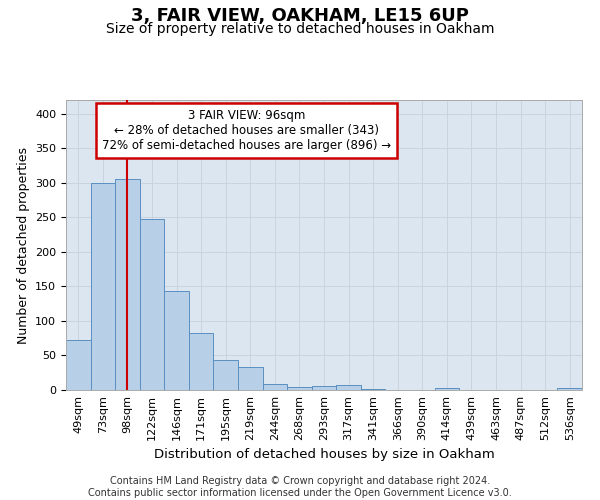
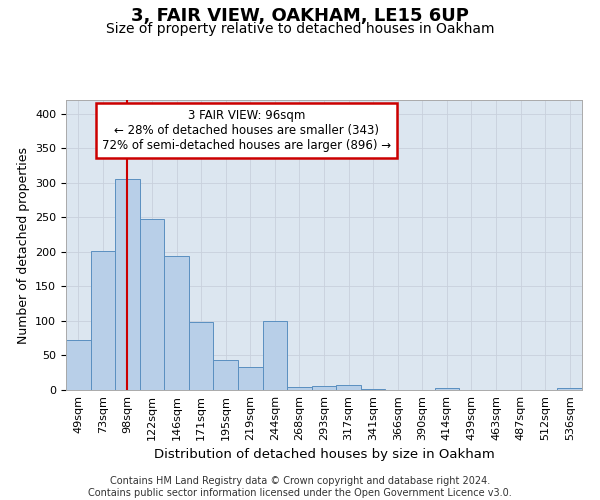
73sqm: 300 -> 202
146sqm: 143 -> 194
171sqm: 83 -> 98
244sqm: 9 -> 100
